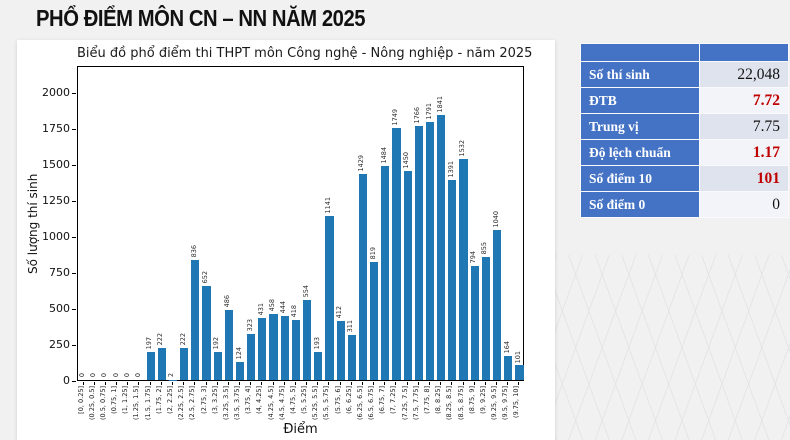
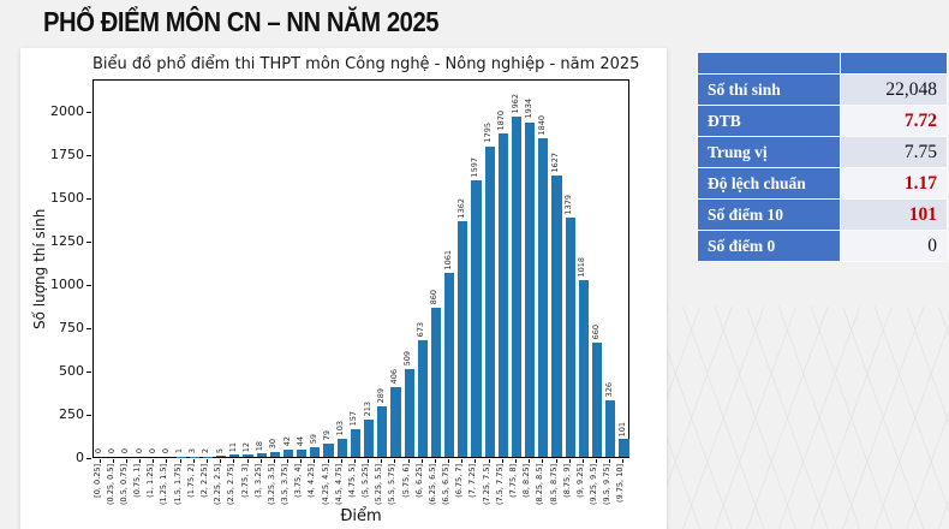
(1.5, 1.75]: 197 -> 1
(1.75, 2]: 222 -> 3
(2.25, 2.5]: 222 -> 5
(2.5, 2.75]: 836 -> 11
(2.75, 3]: 652 -> 12
(3, 3.25]: 192 -> 18
(3.25, 3.5]: 486 -> 30
(3.5, 3.75]: 124 -> 42
(3.75, 4]: 323 -> 44
(4, 4.25]: 431 -> 59
(4.25, 4.5]: 458 -> 79
(4.5, 4.75]: 444 -> 103
(4.75, 5]: 418 -> 157
(5, 5.25]: 554 -> 213
(5.25, 5.5]: 193 -> 289
(5.5, 5.75]: 1141 -> 406
(5.75, 6]: 412 -> 509
(6, 6.25]: 311 -> 673
(6.25, 6.5]: 1429 -> 860
(6.5, 6.75]: 819 -> 1061
(6.75, 7]: 1484 -> 1362
(7, 7.25]: 1749 -> 1597
(7.25, 7.5]: 1450 -> 1795
(7.5, 7.75]: 1766 -> 1870
(7.75, 8]: 1791 -> 1962
(8, 8.25]: 1841 -> 1934
(8.25, 8.5]: 1391 -> 1840
(8.5, 8.75]: 1532 -> 1627
(8.75, 9]: 794 -> 1379
(9, 9.25]: 855 -> 1018
(9.25, 9.5]: 1040 -> 660
(9.5, 9.75]: 164 -> 326
